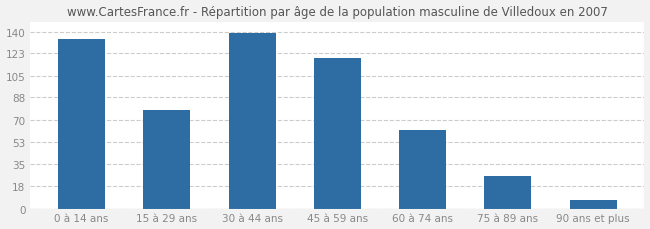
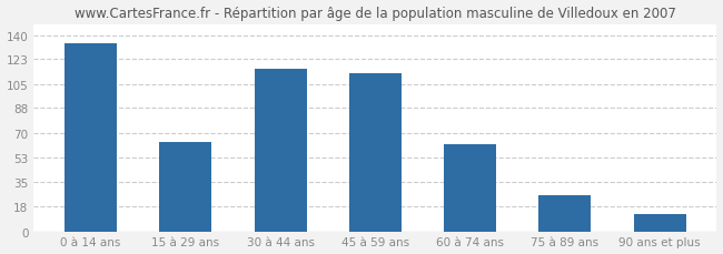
15 à 29 ans: 78 -> 64
30 à 44 ans: 139 -> 116
45 à 59 ans: 119 -> 113
90 ans et plus: 7 -> 12
